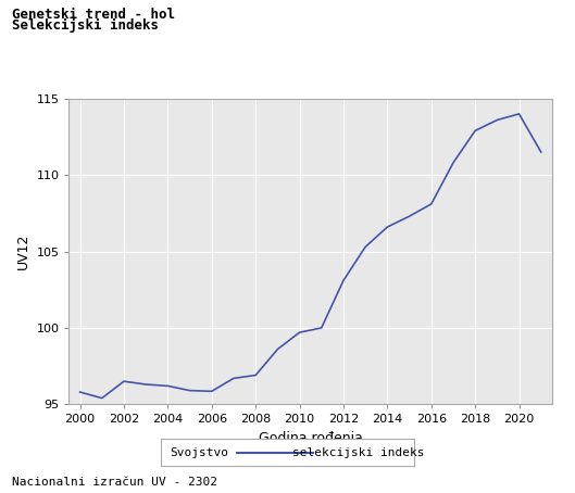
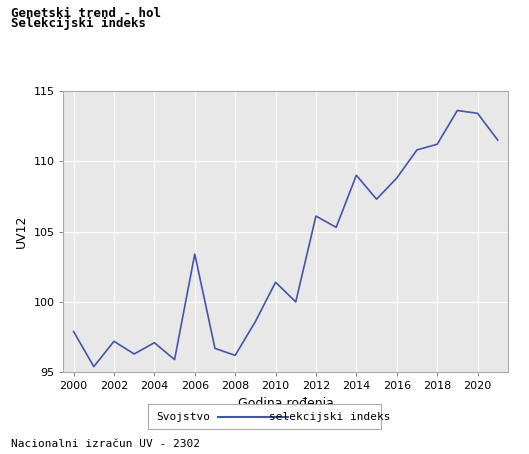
2000: 95.8 -> 97.9
2002: 96.5 -> 97.2
2004: 96.2 -> 97.1
2006: 95.8 -> 103.4
2008: 96.9 -> 96.2
2010: 99.7 -> 101.4
2012: 103.1 -> 106.1
2014: 106.6 -> 109.0
2016: 108.1 -> 108.8
2018: 112.9 -> 111.2
2020: 114.0 -> 113.4
